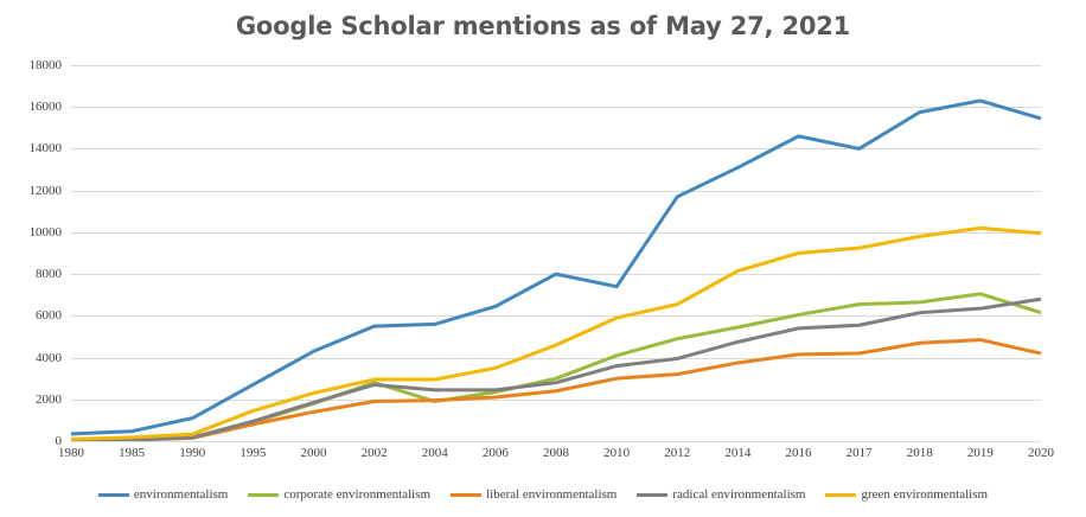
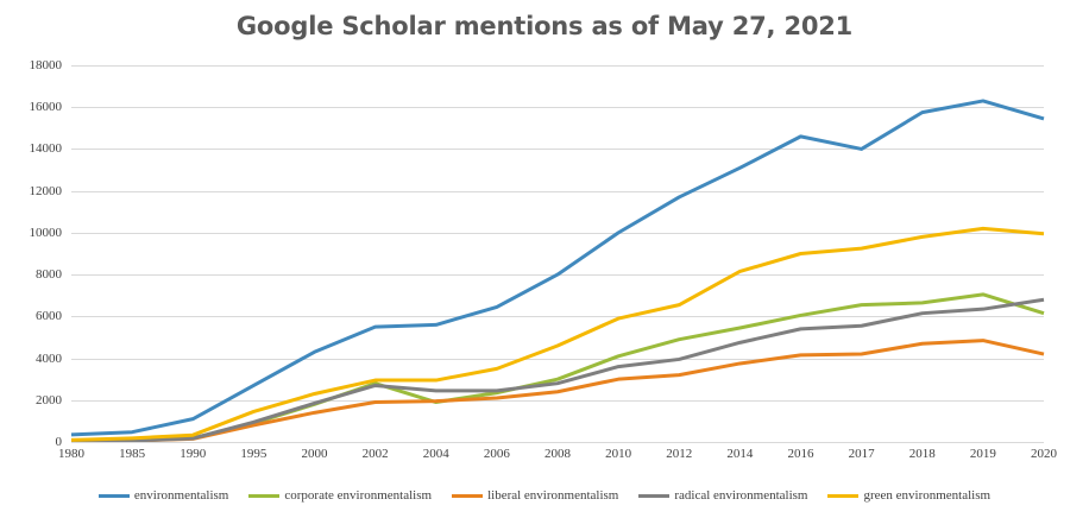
environmentalism/2010: 7400 -> 10000
